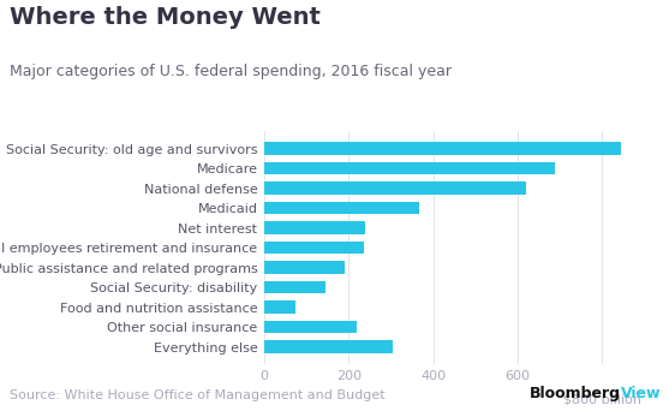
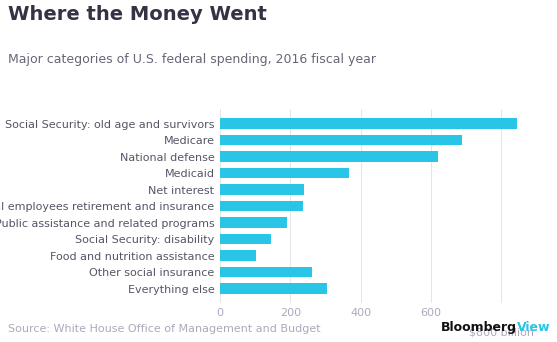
Food and nutrition assistance: 75 -> 103
Other social insurance: 220 -> 263
